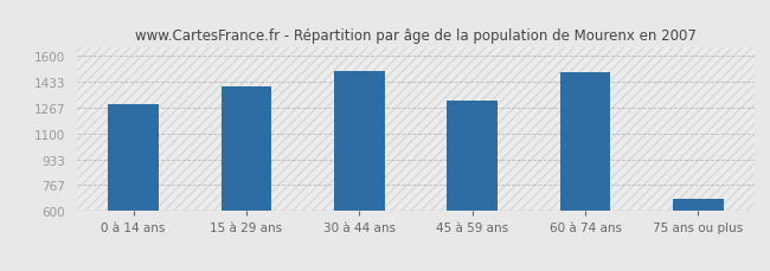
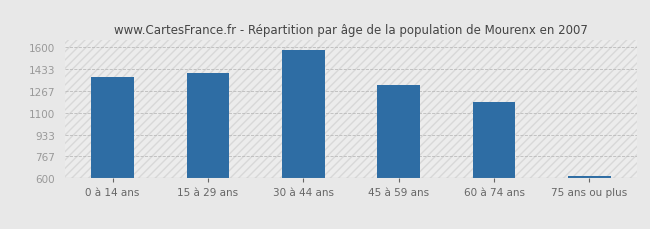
0 à 14 ans: 1290 -> 1370
30 à 44 ans: 1500 -> 1580
60 à 74 ans: 1490 -> 1180
75 ans ou plus: 680 -> 620
